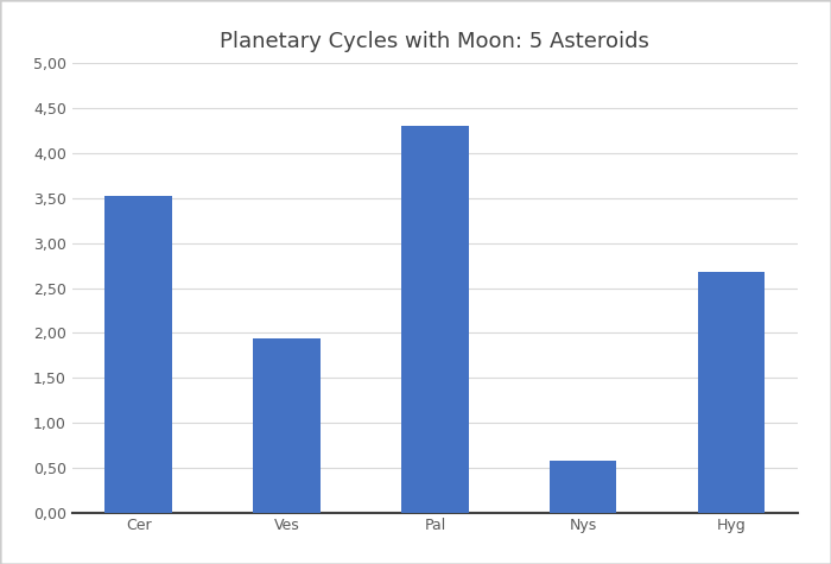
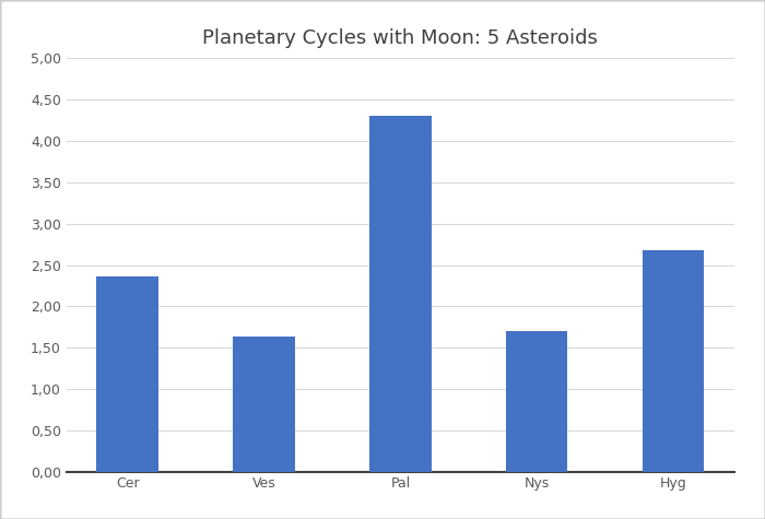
Cer: 3,52 -> 2,36
Ves: 1,94 -> 1,63
Nys: 0,58 -> 1,70
